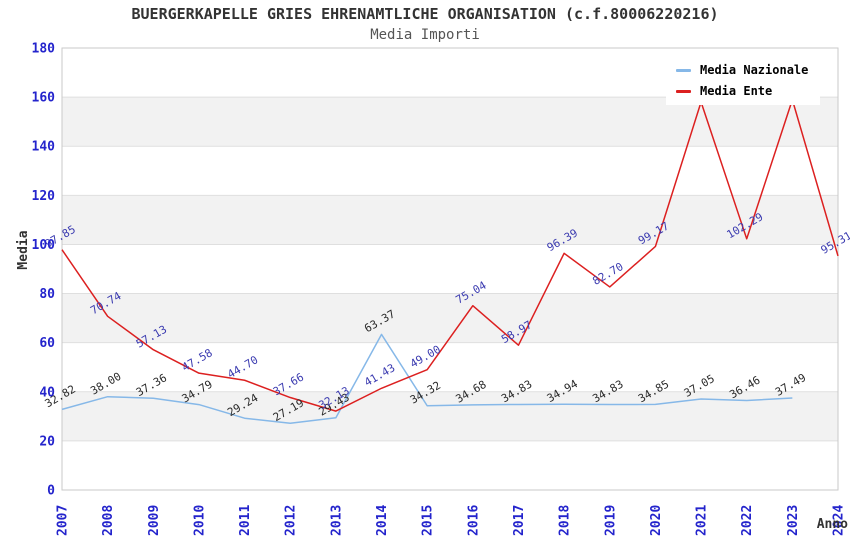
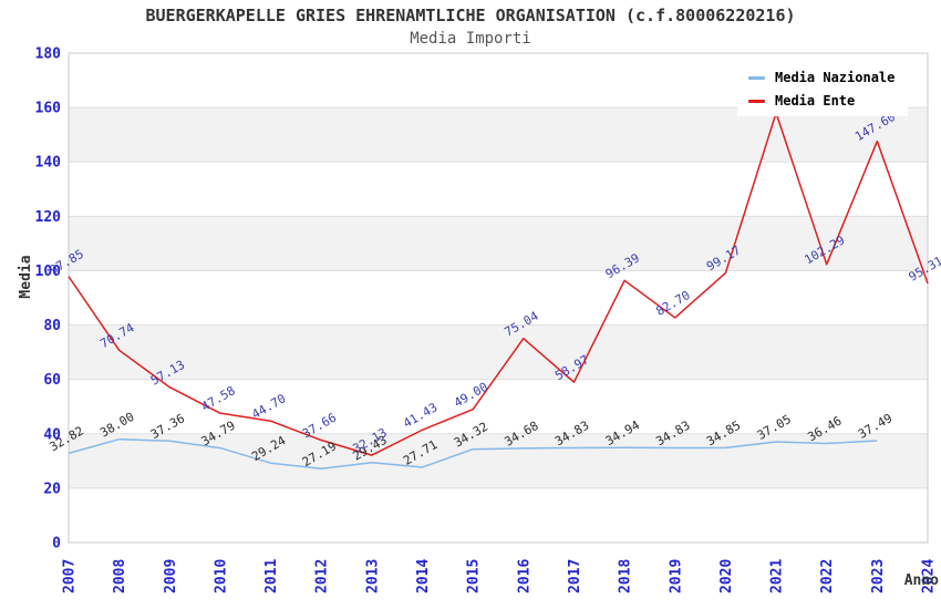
Media Nazionale/2014: 63.37 -> 27.71
Media Ente/2023: 158.92 -> 147.60
